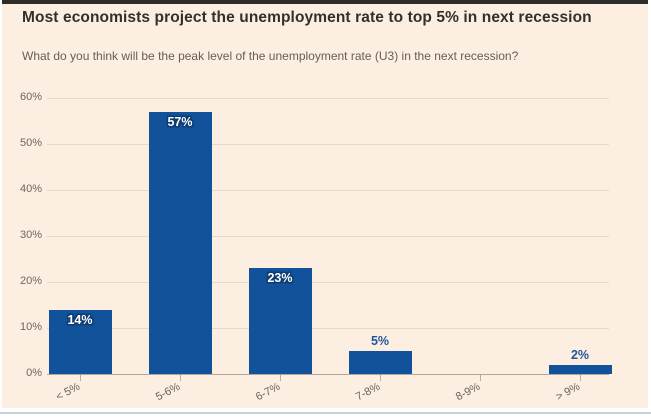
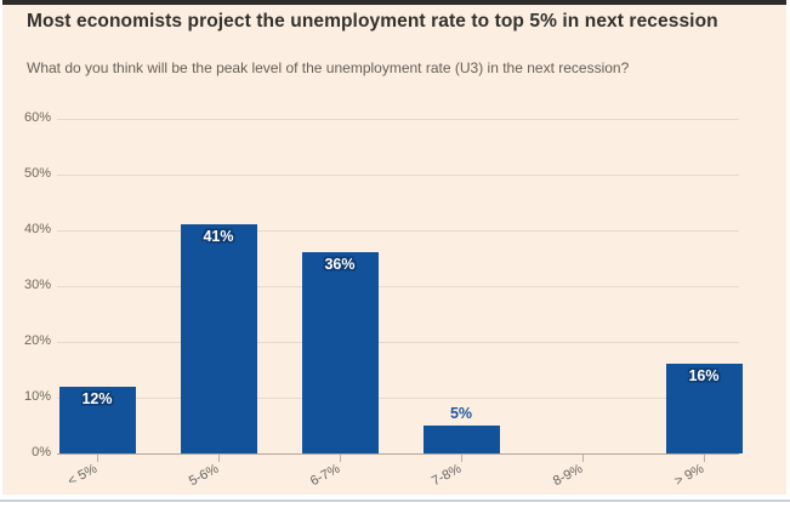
< 5%: 14% -> 12%
5-6%: 57% -> 41%
6-7%: 23% -> 36%
> 9%: 2% -> 16%
